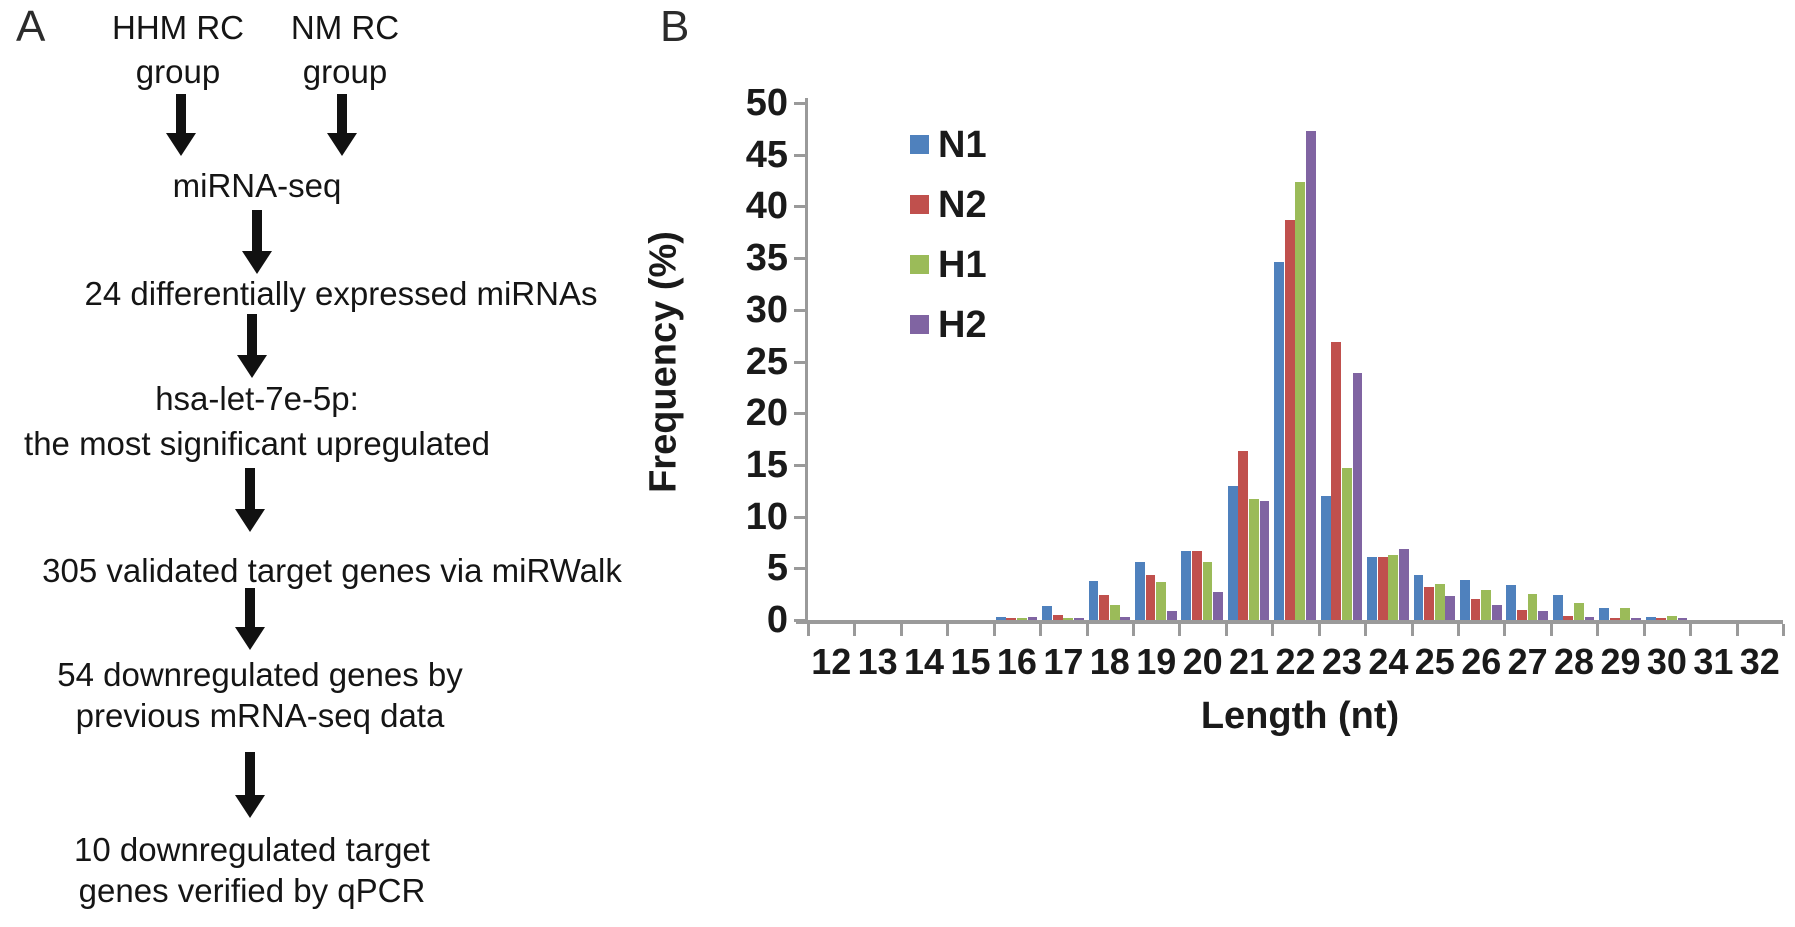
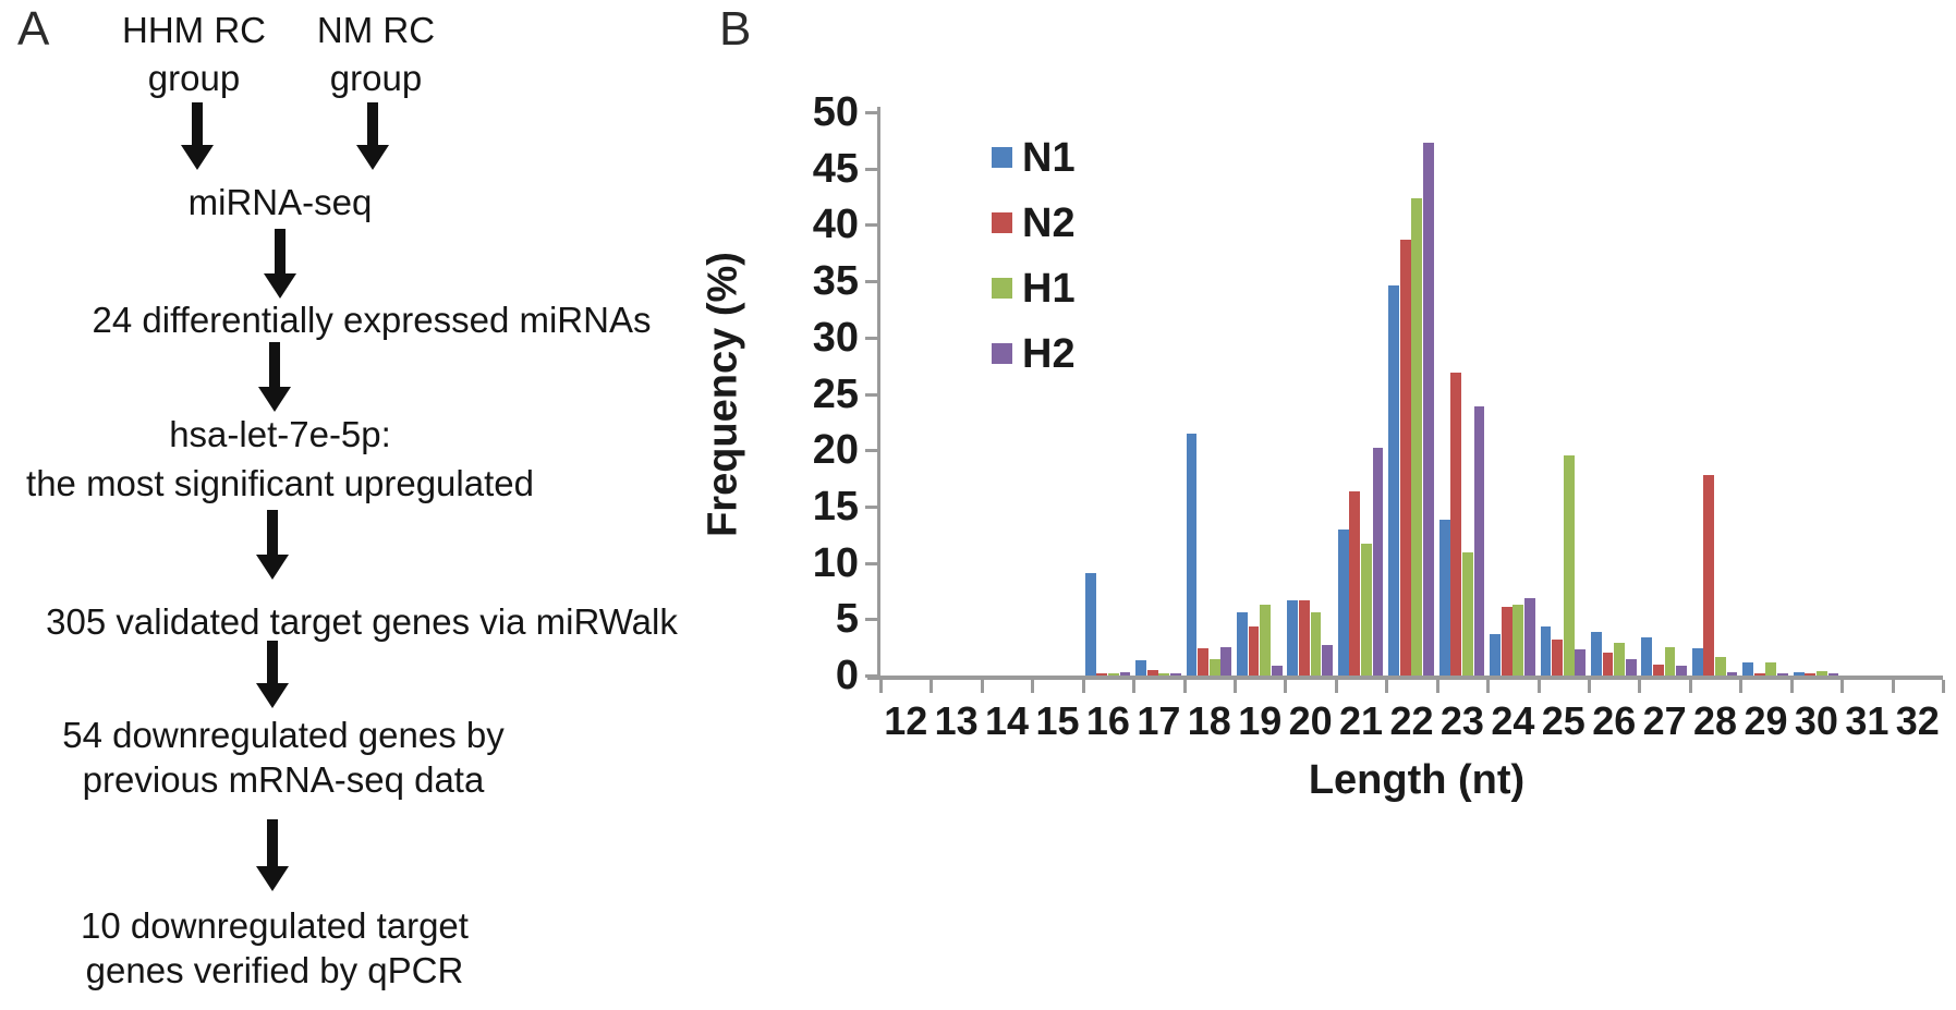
N1/16: 0.3 -> 9.1
N1/18: 3.8 -> 21.5
H2/18: 0.3 -> 2.5
H1/19: 3.7 -> 6.3
H2/21: 11.5 -> 20.2
N1/23: 12.0 -> 13.8
H1/23: 14.7 -> 10.9
N1/24: 6.1 -> 3.7
H1/25: 3.5 -> 19.5
N2/28: 0.4 -> 17.8
